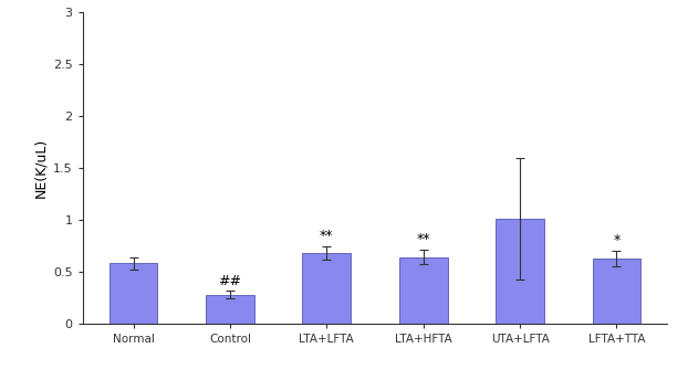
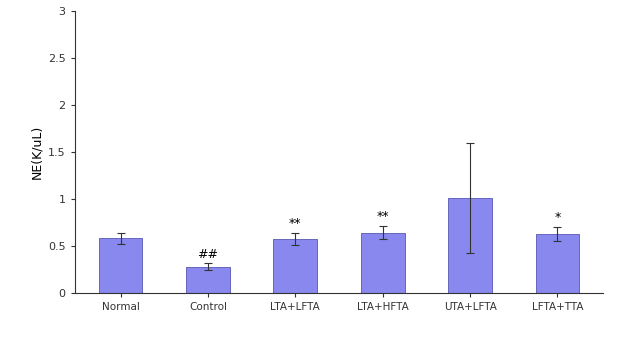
LTA+LFTA: 0.68 -> 0.57
